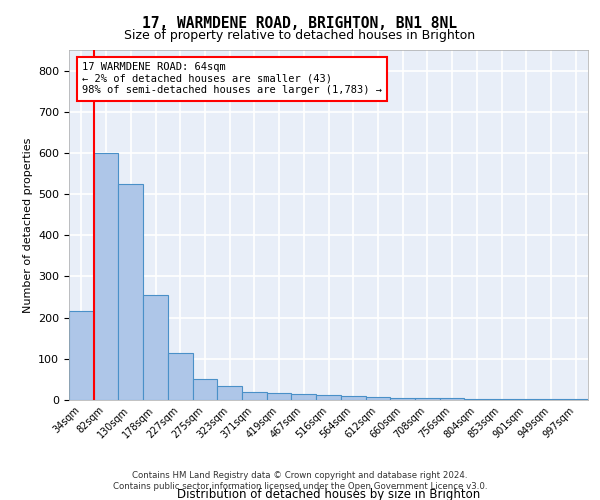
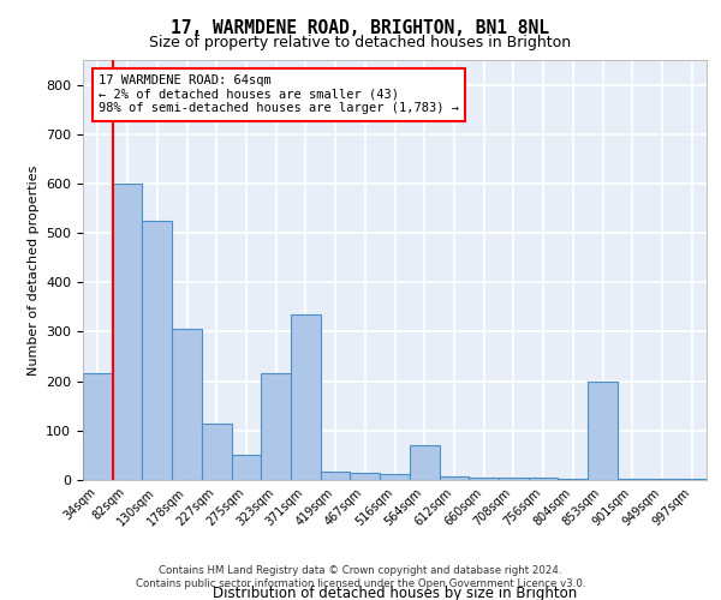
178sqm: 255 -> 305
323sqm: 35 -> 215
371sqm: 20 -> 335
564sqm: 10 -> 70
853sqm: 3 -> 200
